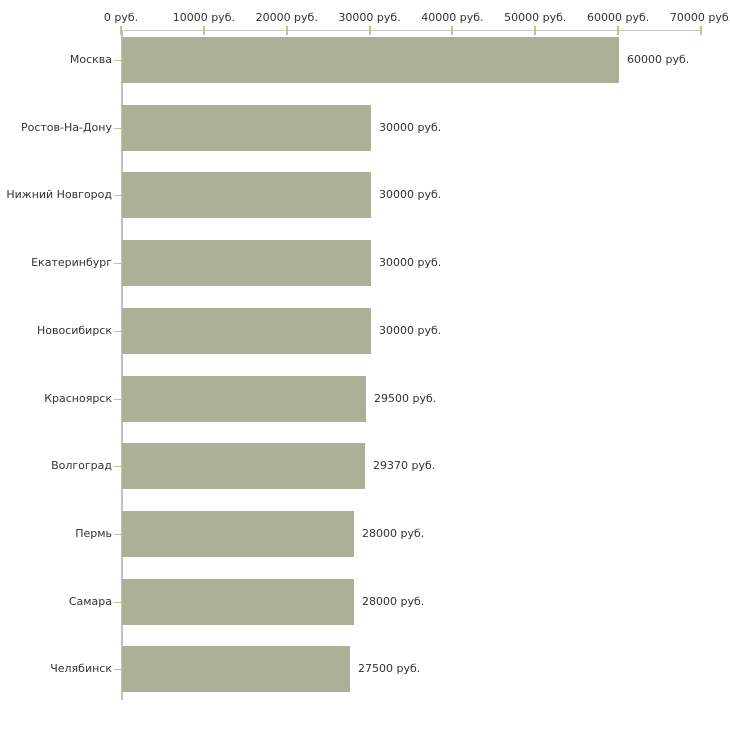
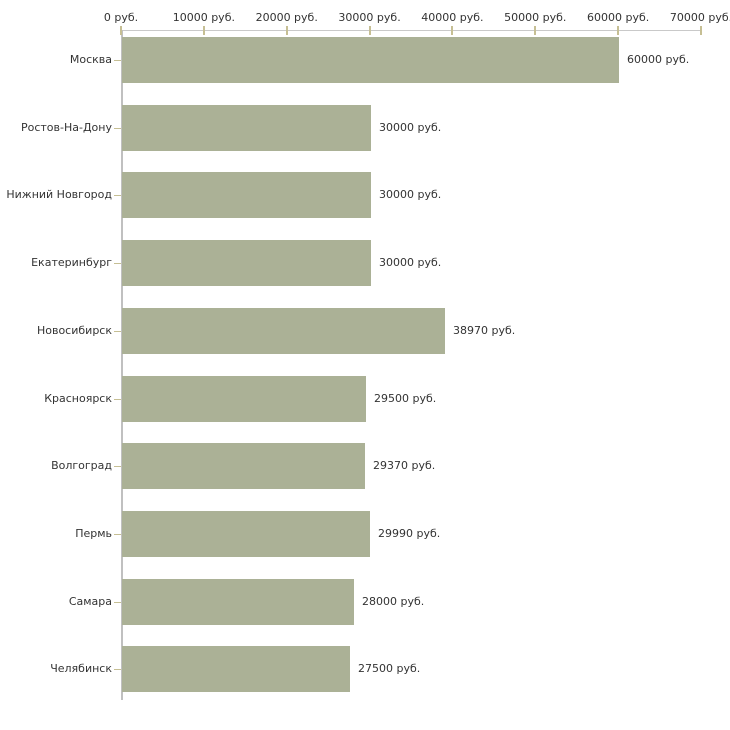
Новосибирск: 30000 -> 38970
Пермь: 28000 -> 29990
